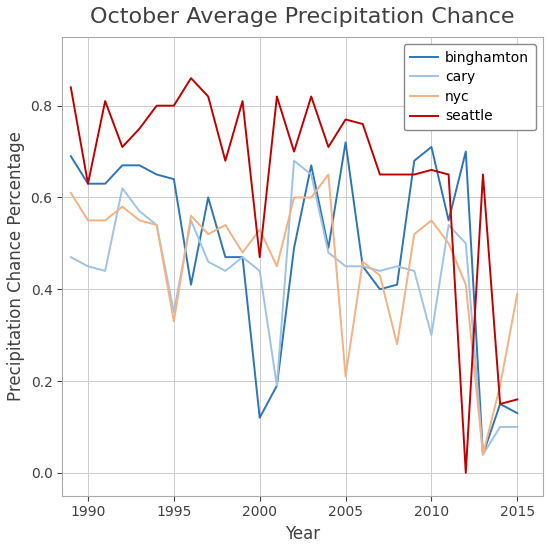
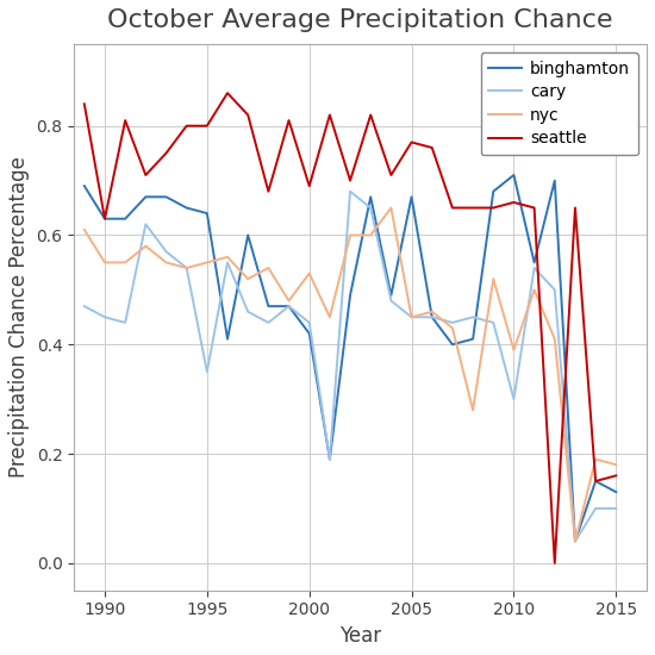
nyc/1995: 0.33 -> 0.55
binghamton/2000: 0.12 -> 0.42
seattle/2000: 0.47 -> 0.69
binghamton/2005: 0.72 -> 0.67
nyc/2005: 0.21 -> 0.45
nyc/2010: 0.55 -> 0.39
nyc/2015: 0.39 -> 0.18
